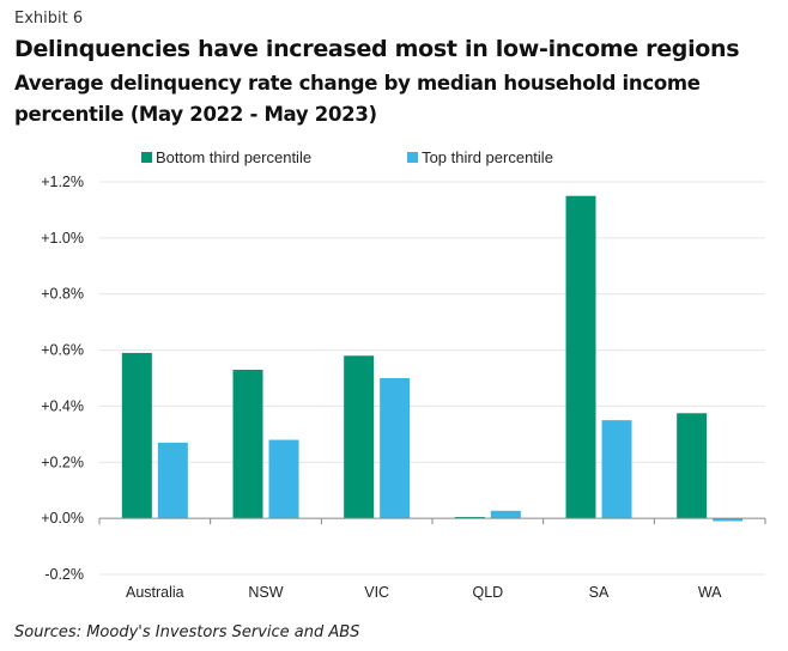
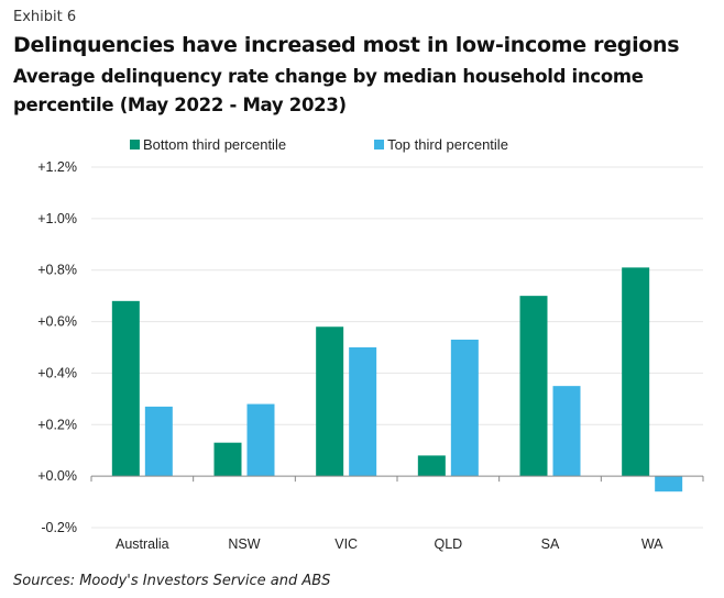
Bottom third percentile/Australia: 0.59% -> 0.68%
Bottom third percentile/NSW: 0.53% -> 0.13%
Bottom third percentile/QLD: 0.01% -> 0.08%
Top third percentile/QLD: 0.03% -> 0.53%
Bottom third percentile/SA: 1.15% -> 0.70%
Bottom third percentile/WA: 0.38% -> 0.81%
Top third percentile/WA: -0.01% -> -0.06%
